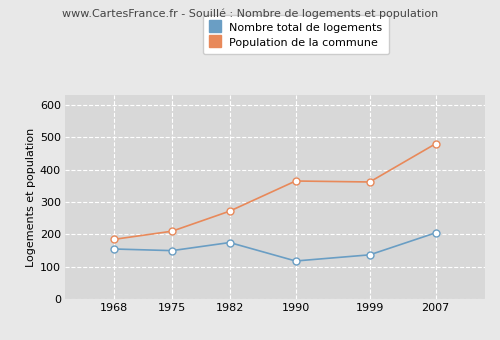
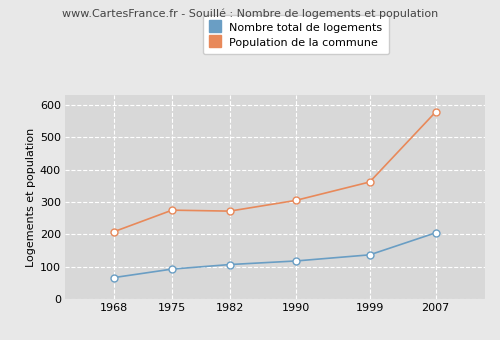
Nombre total de logements/1968: 155 -> 67
Population de la commune/1968: 185 -> 209
Nombre total de logements/1975: 150 -> 93
Population de la commune/1975: 210 -> 275
Nombre total de logements/1982: 175 -> 107
Population de la commune/1990: 365 -> 305
Population de la commune/2007: 480 -> 578
